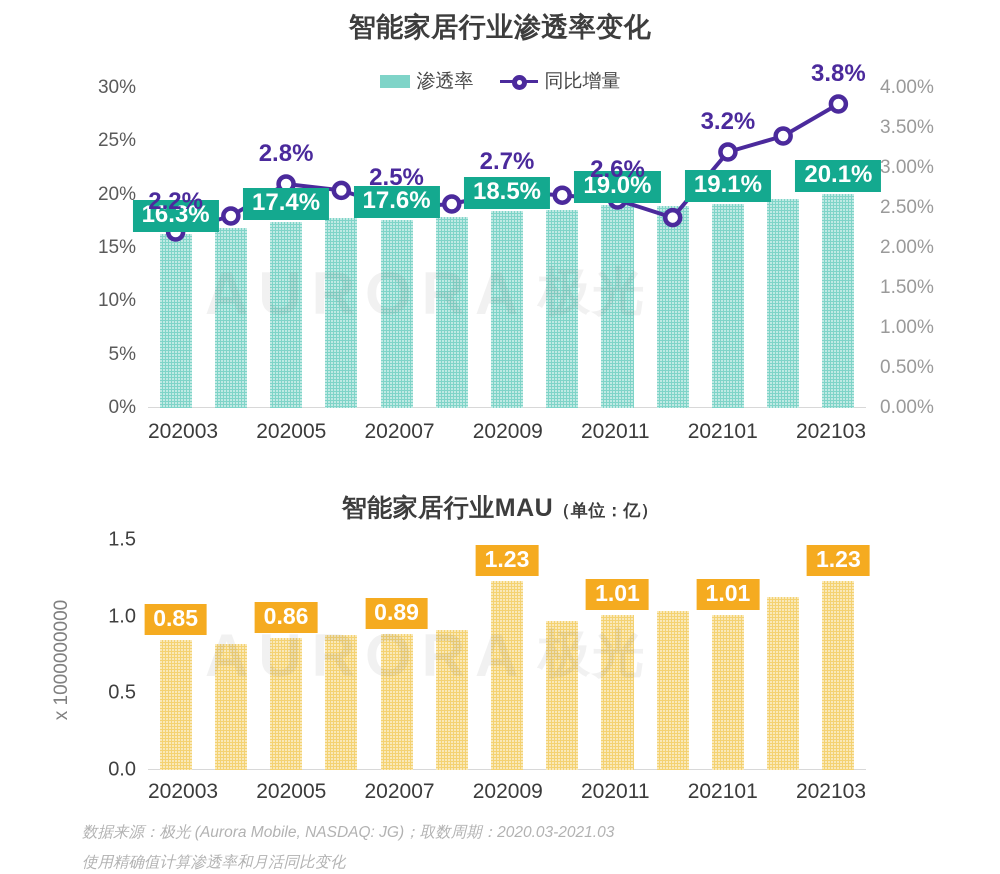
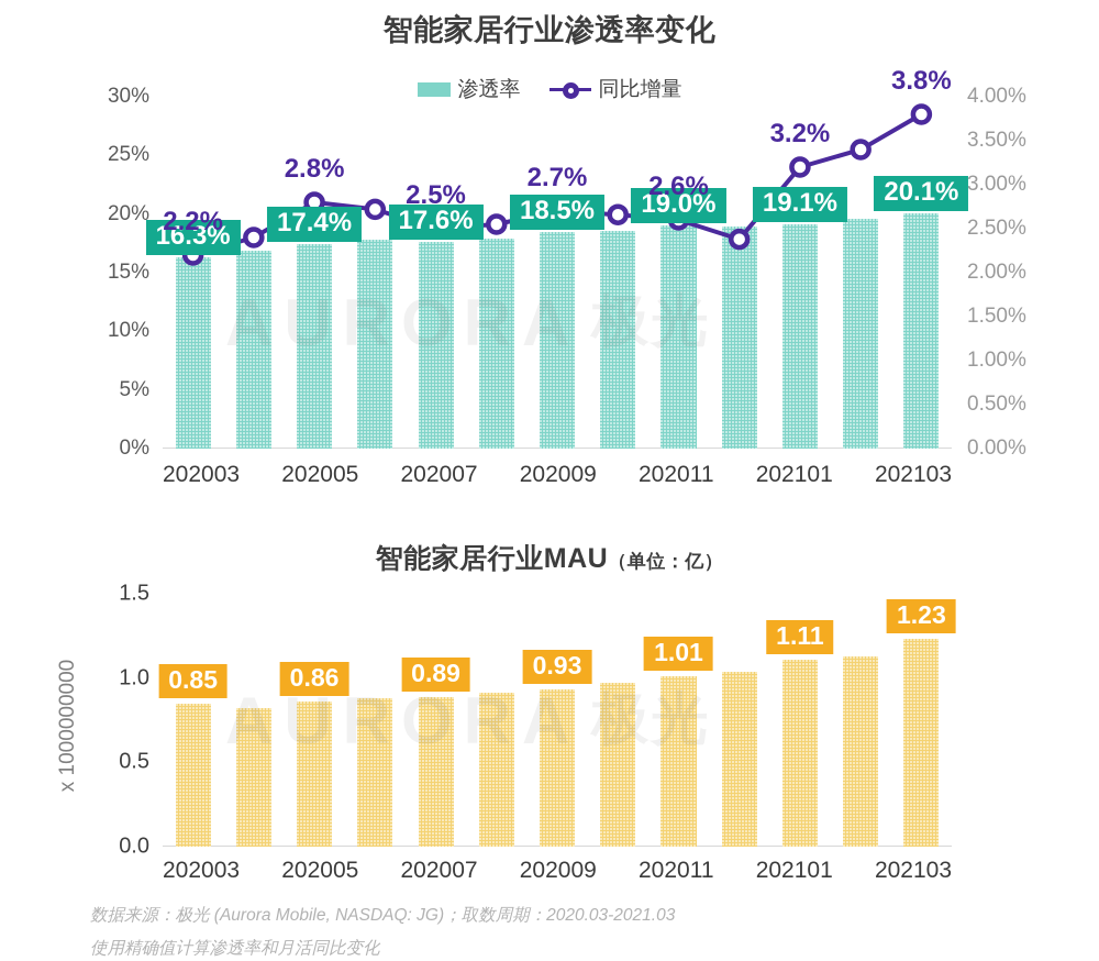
智能家居行业MAU（单位：亿）/202009: 1.23 -> 0.93
智能家居行业MAU（单位：亿）/202101: 1.01 -> 1.11
